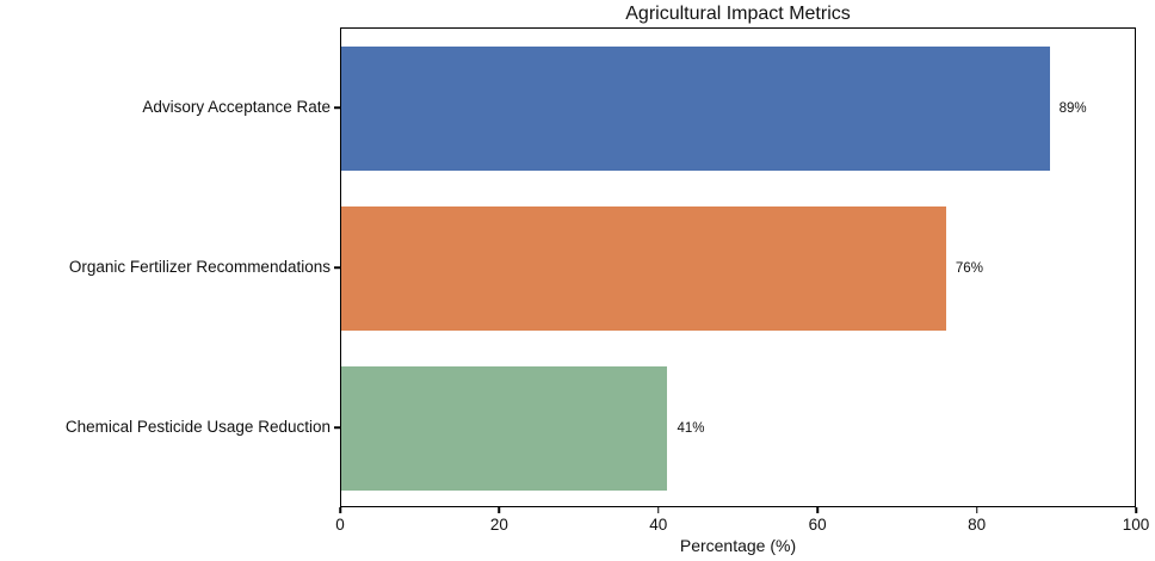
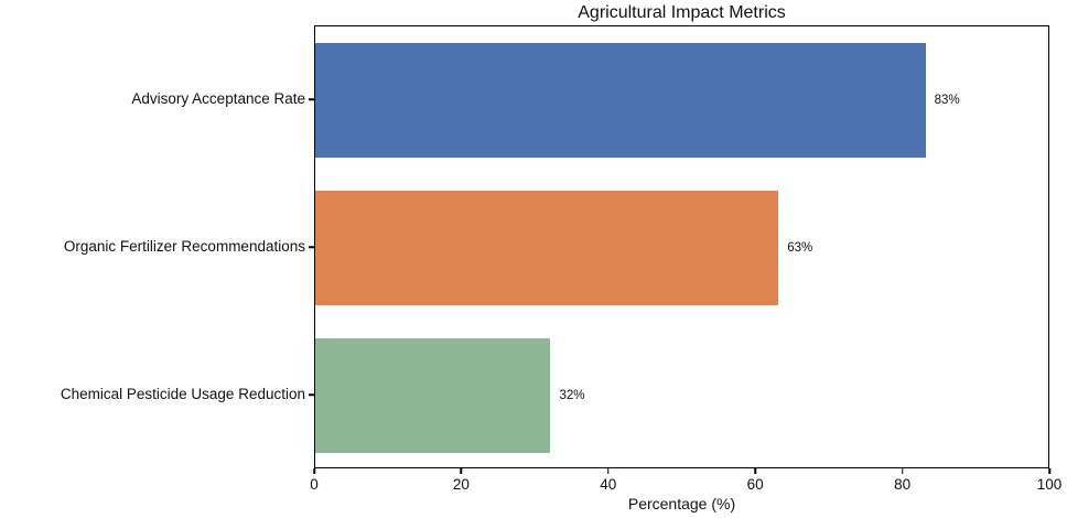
Advisory Acceptance Rate: 89% -> 83%
Organic Fertilizer Recommendations: 76% -> 63%
Chemical Pesticide Usage Reduction: 41% -> 32%
